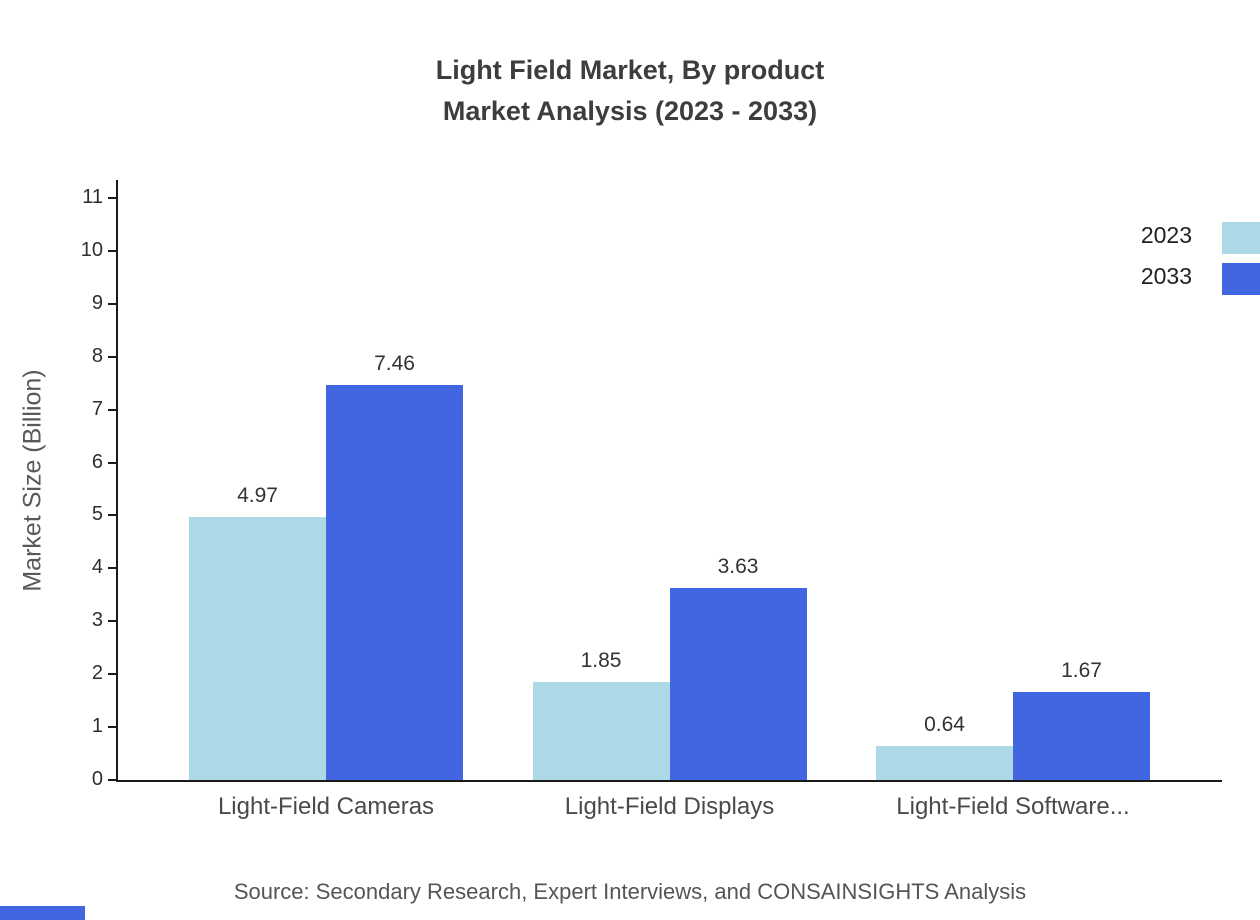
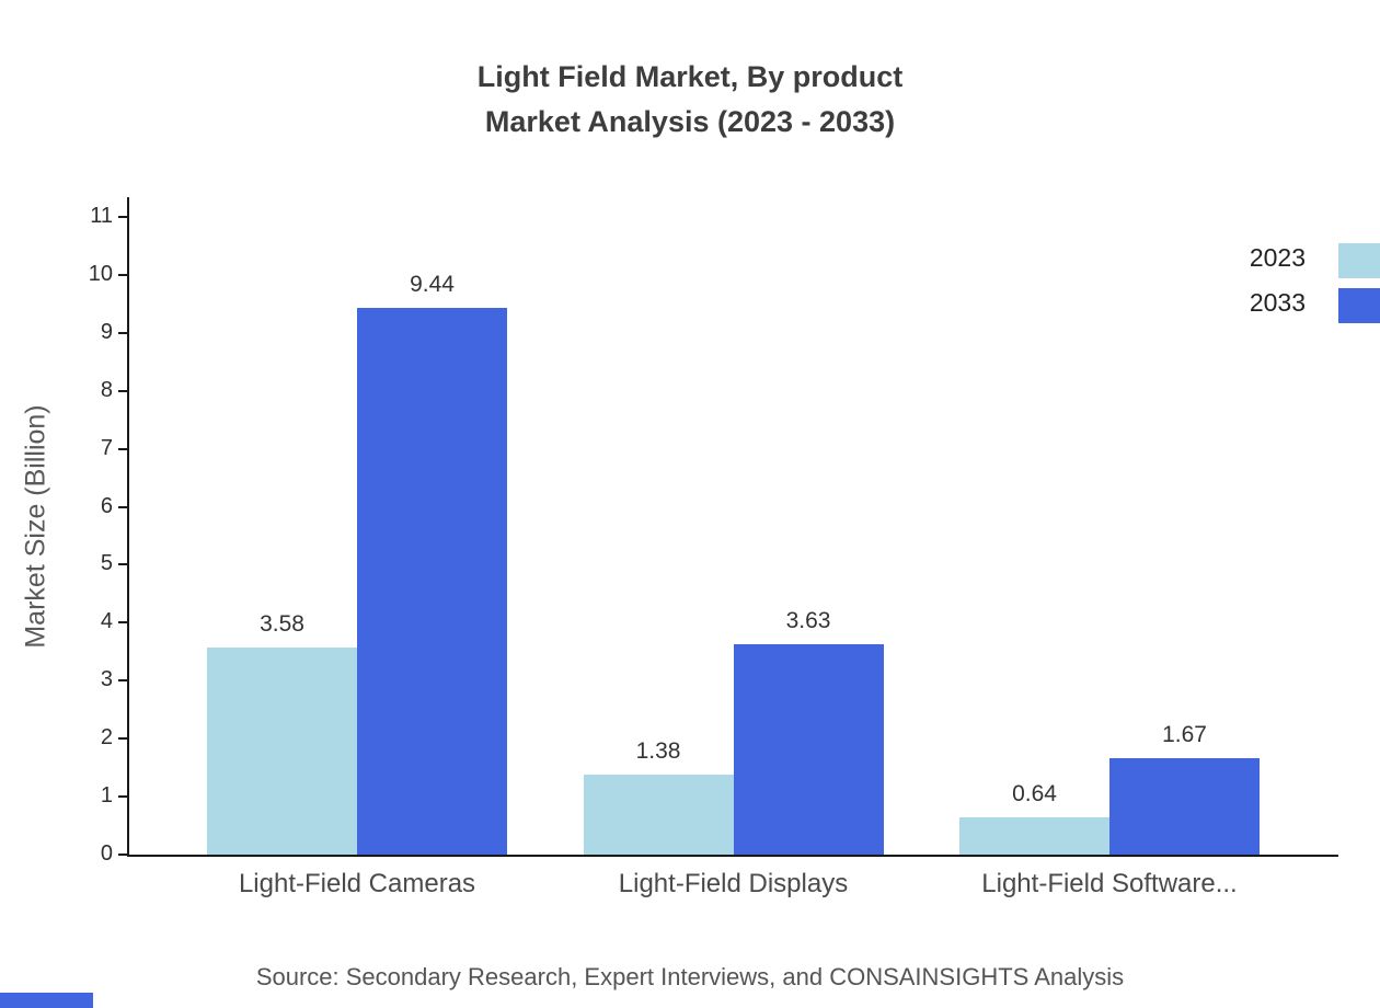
2023/Light-Field Cameras: 4.97 -> 3.58
2033/Light-Field Cameras: 7.46 -> 9.44
2023/Light-Field Displays: 1.85 -> 1.38
